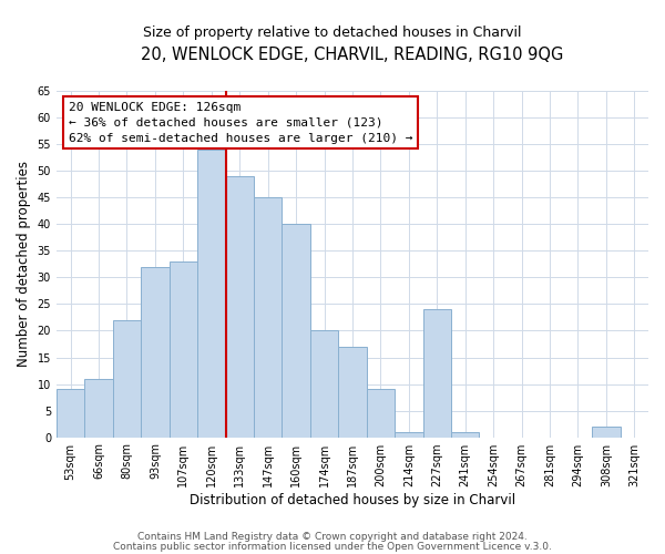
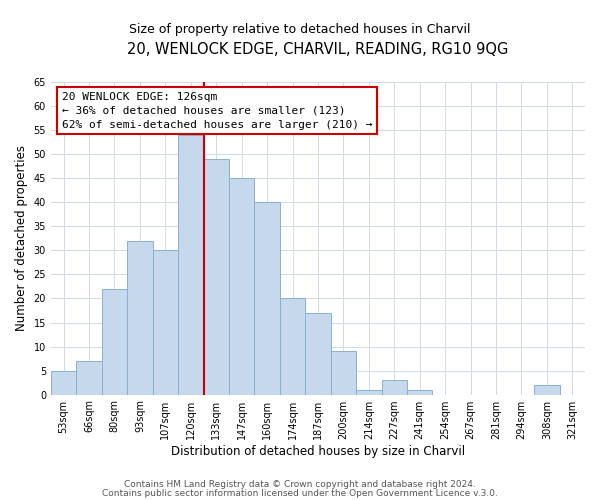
53sqm: 9 -> 5
66sqm: 11 -> 7
107sqm: 33 -> 30
227sqm: 24 -> 3
